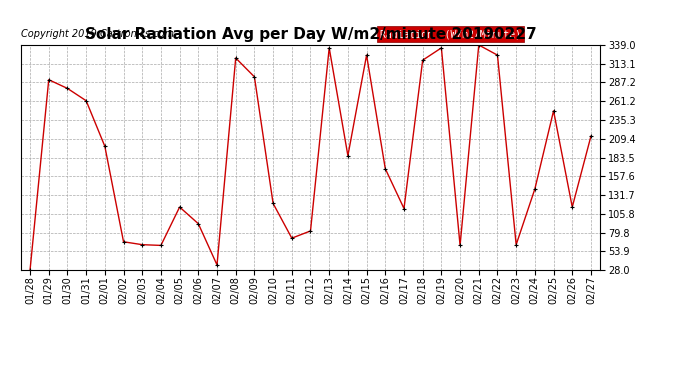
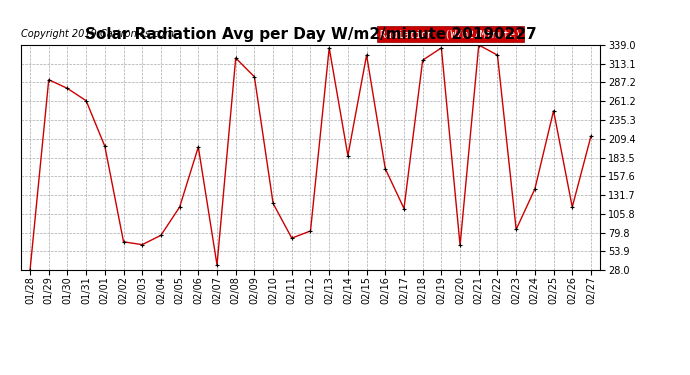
02/04: 62 -> 76
02/06: 92 -> 198
02/23: 63 -> 84
